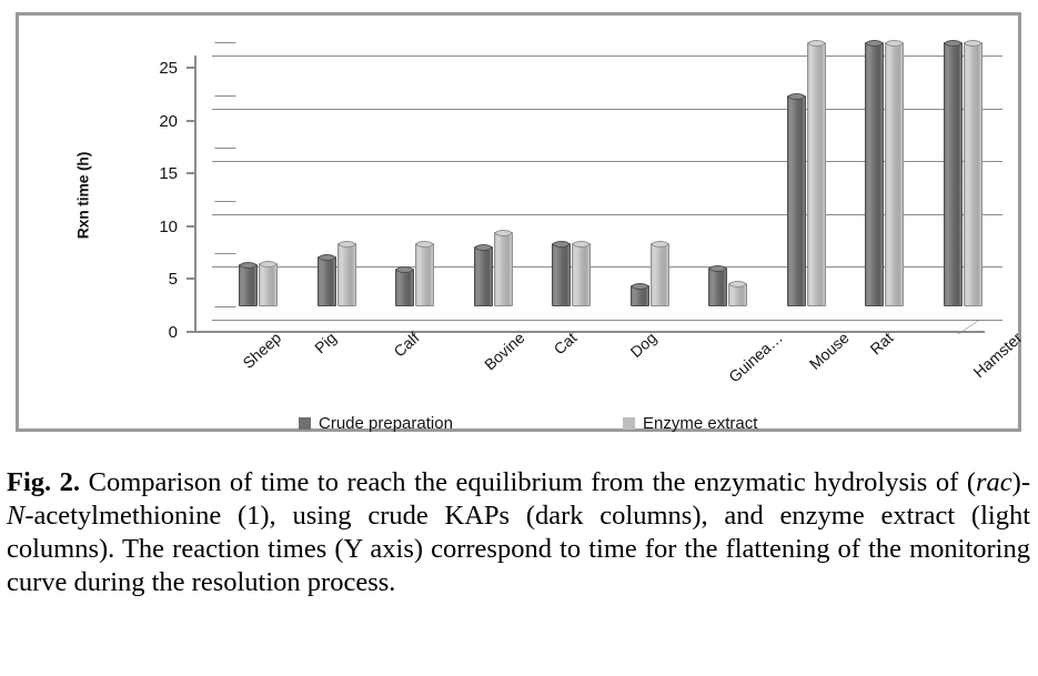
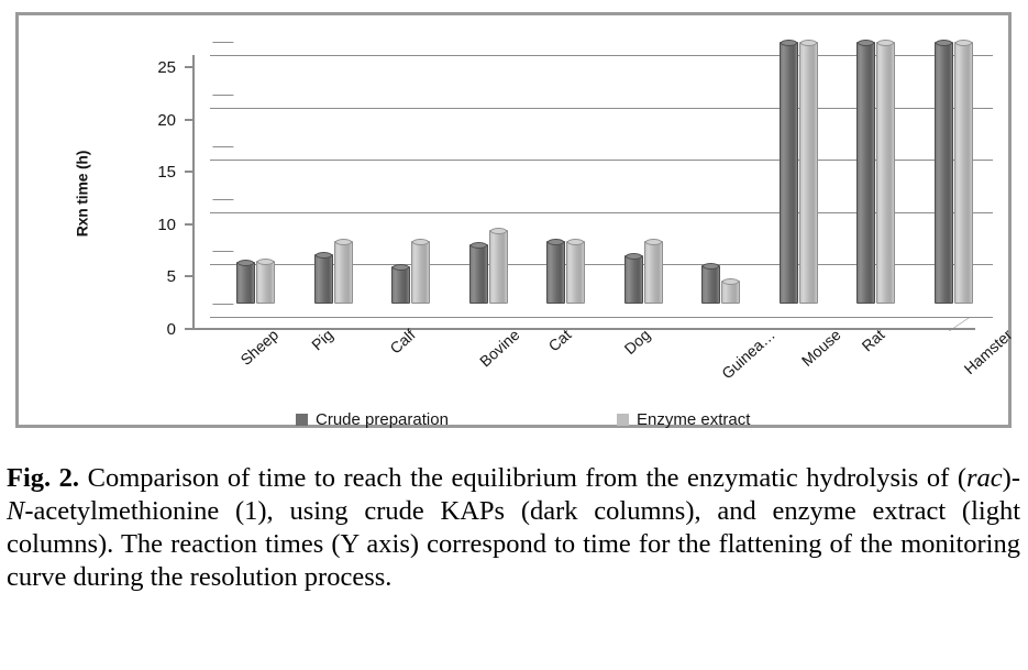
Crude preparation/Dog: 2 -> 5
Crude preparation/Mouse: 20 -> 25
